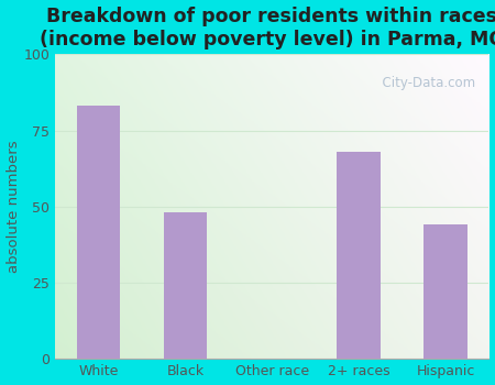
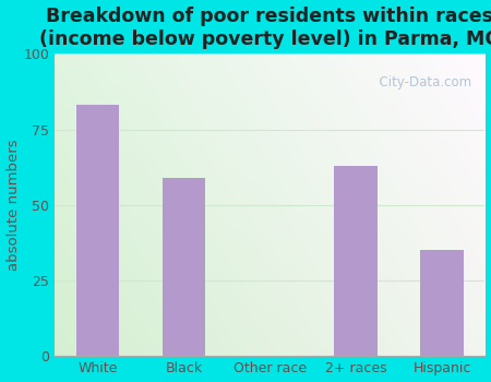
Black: 48 -> 59
2+ races: 68 -> 63
Hispanic: 44 -> 35
